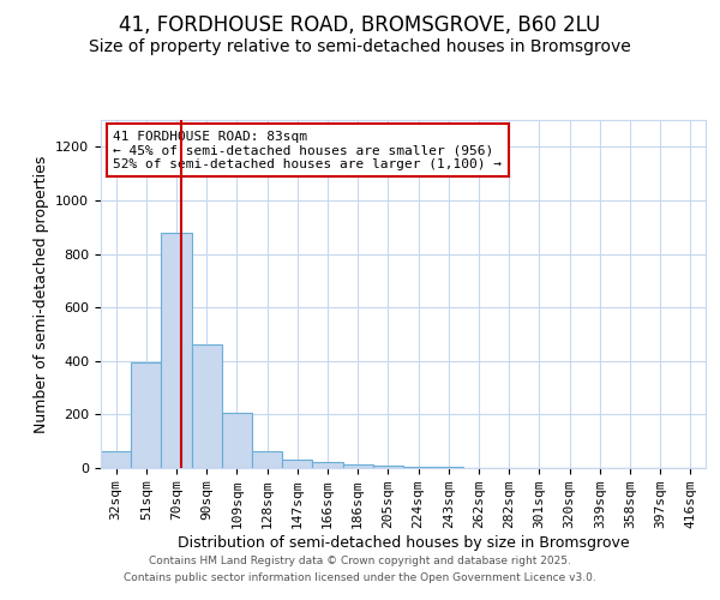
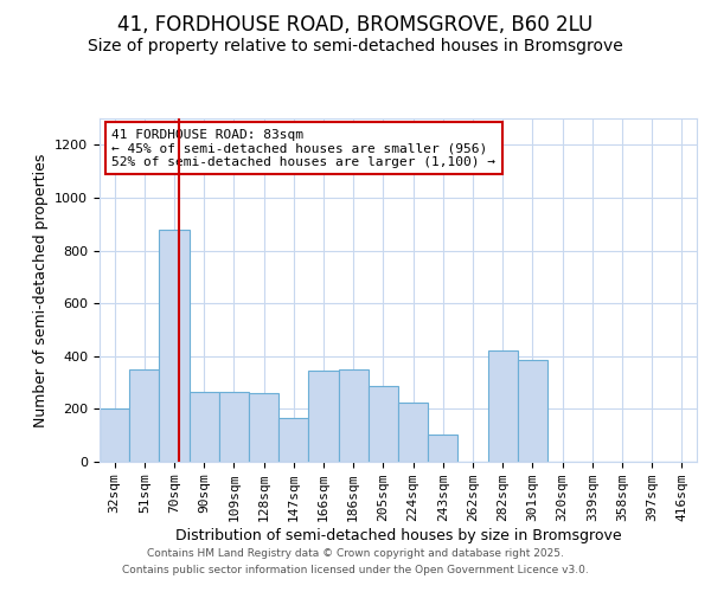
32sqm: 65 -> 200
51sqm: 395 -> 350
90sqm: 460 -> 265
109sqm: 205 -> 265
128sqm: 65 -> 260
147sqm: 32 -> 165
166sqm: 22 -> 345
186sqm: 12 -> 350
205sqm: 8 -> 285
224sqm: 5 -> 225
243sqm: 3 -> 105
282sqm: 1 -> 420
301sqm: 1 -> 385
